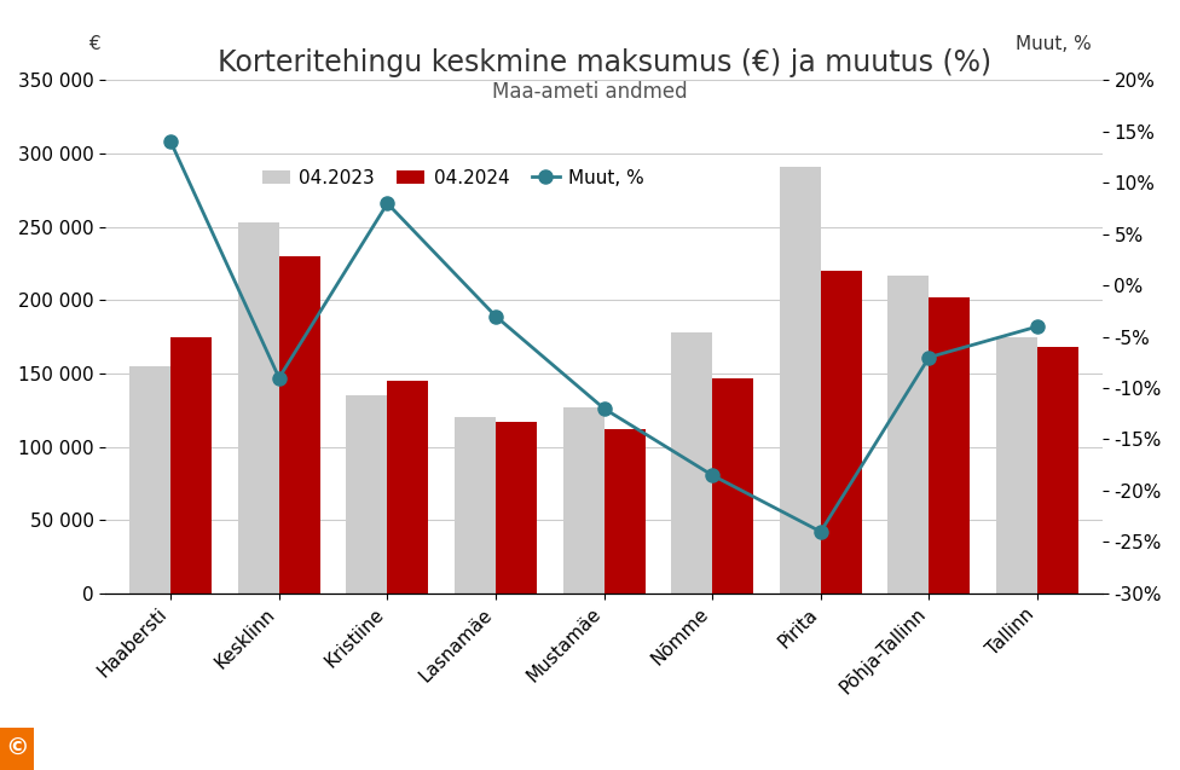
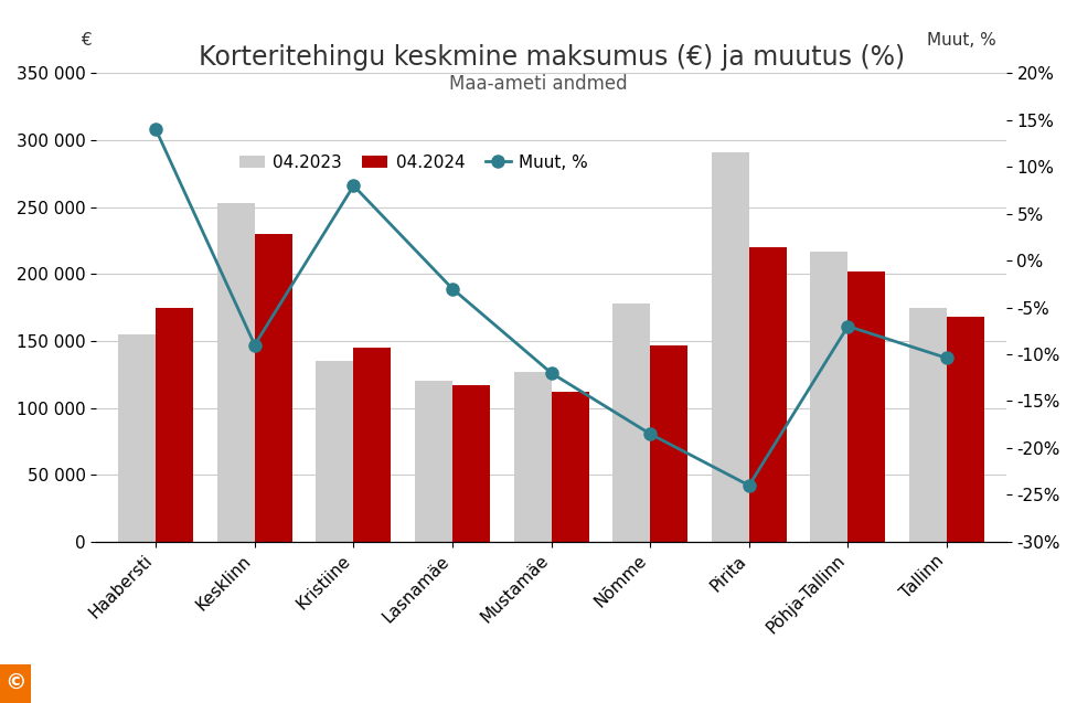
Muut, %/Tallinn: -4.0% -> -10.4%
